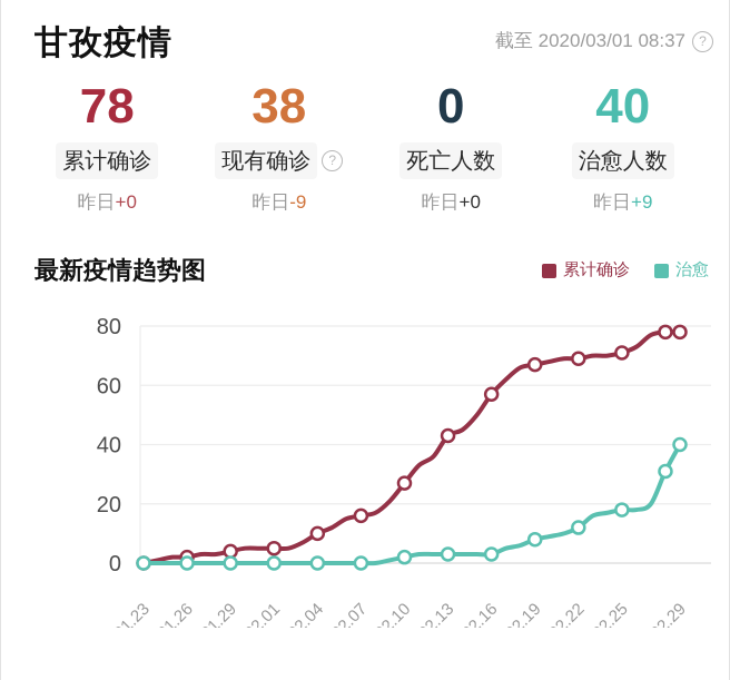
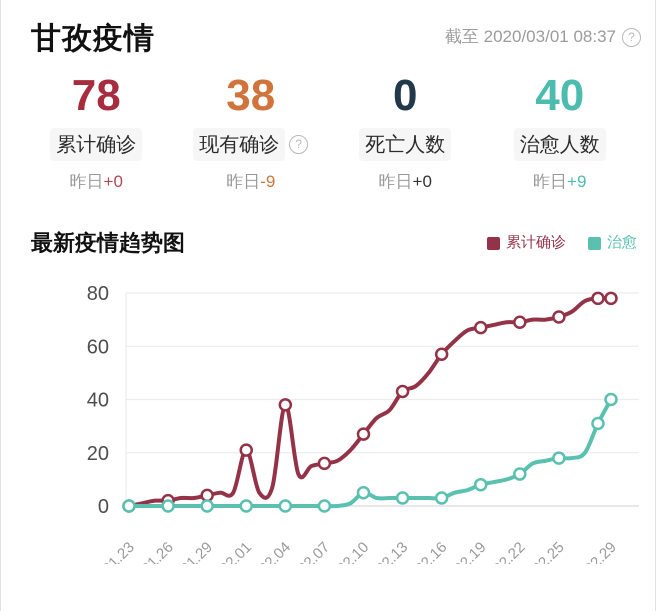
累计确诊/02.01: 5 -> 21
累计确诊/02.04: 10 -> 38
治愈/02.10: 2 -> 5
